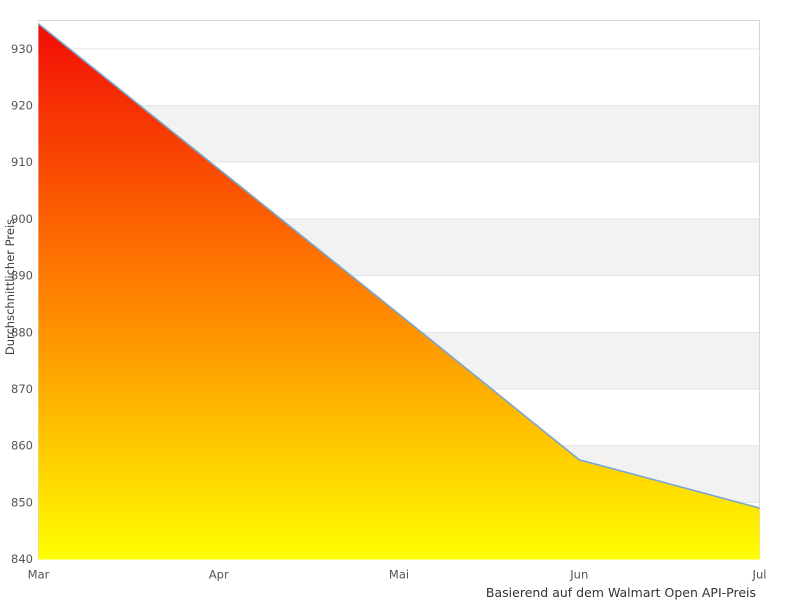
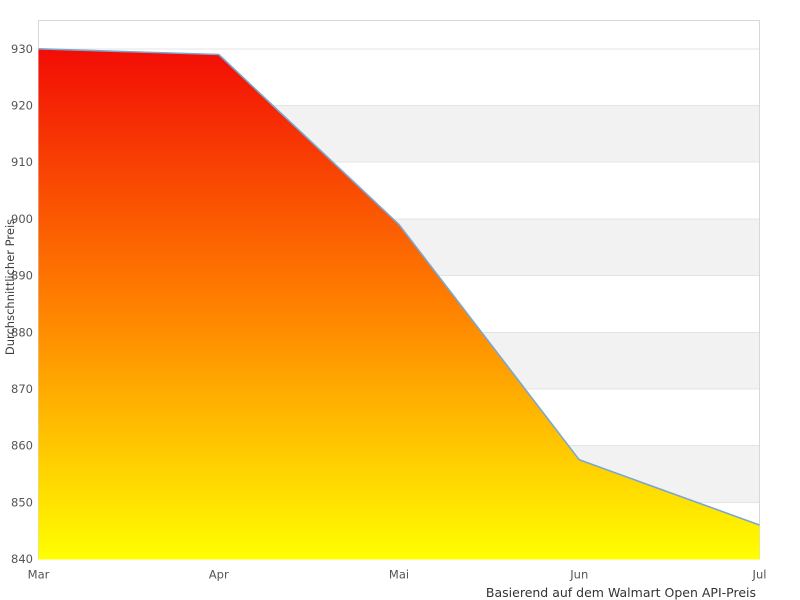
Mar: 934 -> 930
Apr: 909 -> 929
Mai: 883 -> 899
Jul: 849 -> 846
